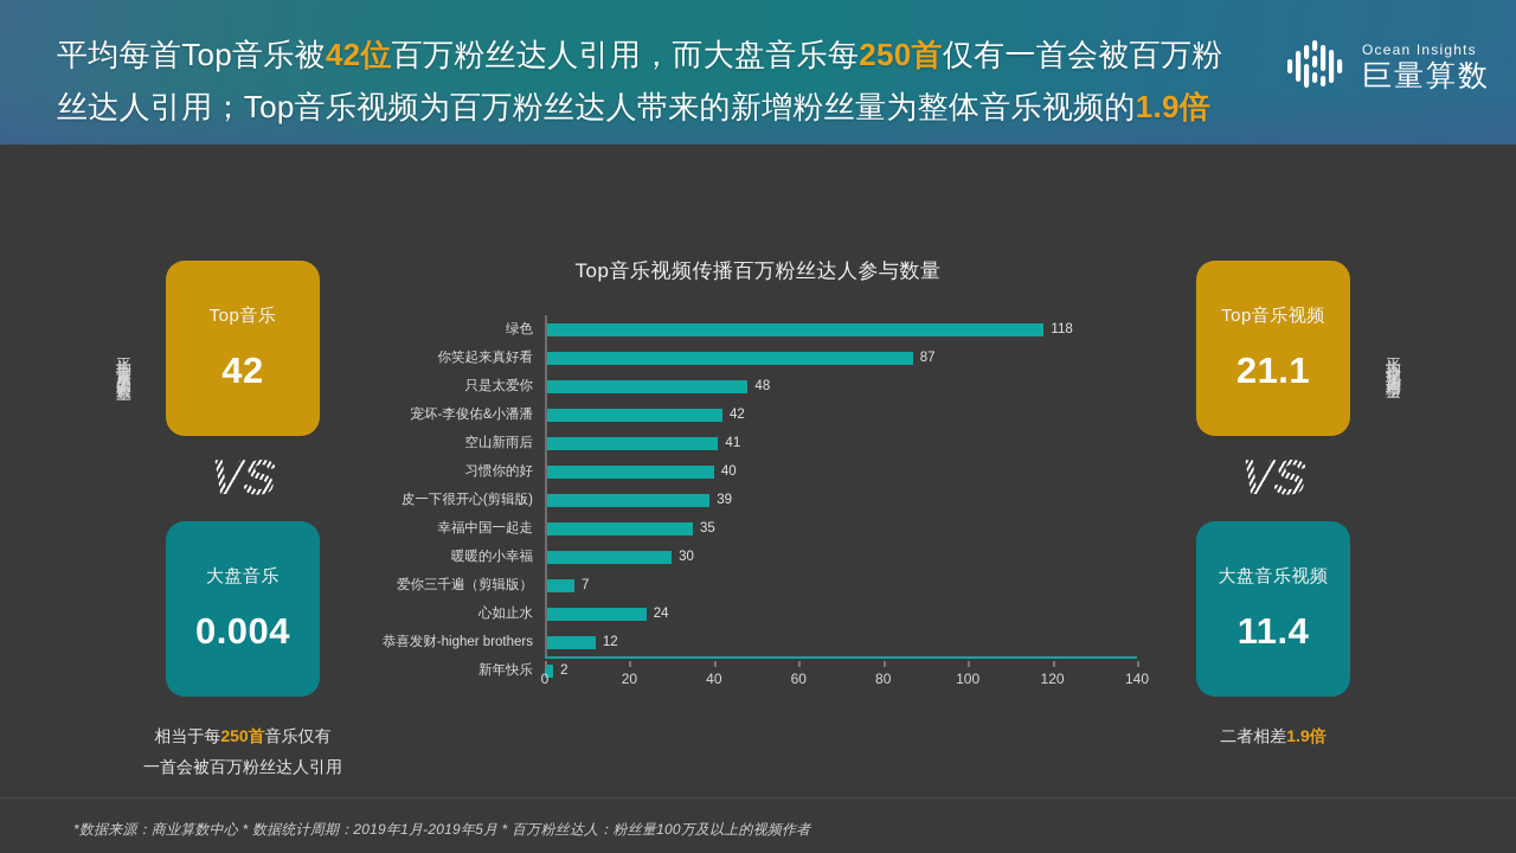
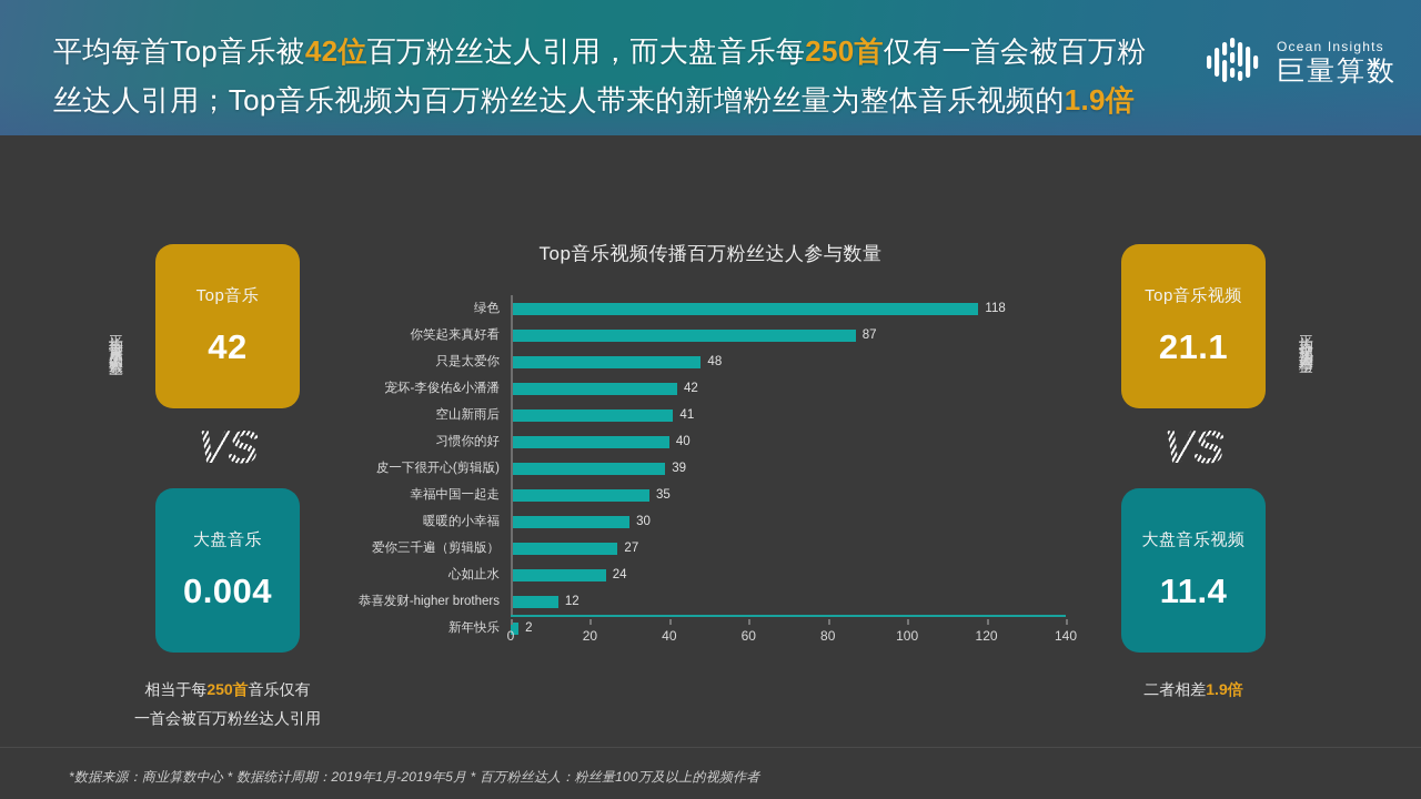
爱你三千遍（剪辑版）: 7 -> 27
